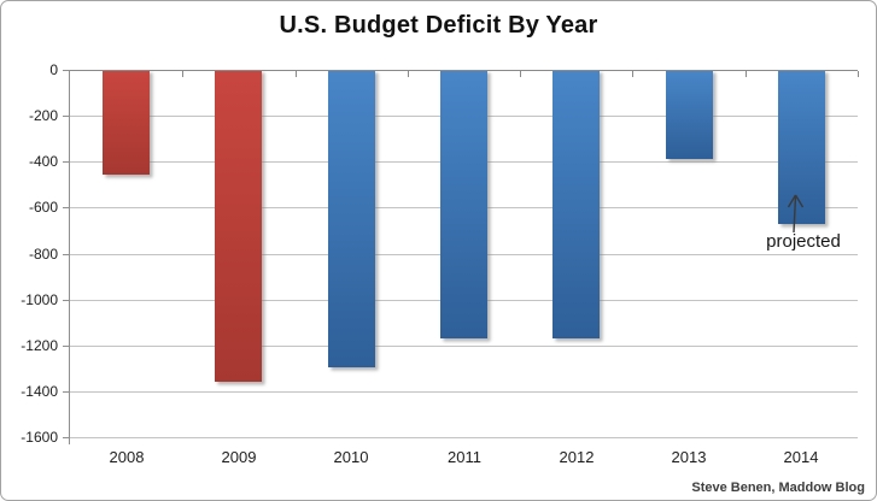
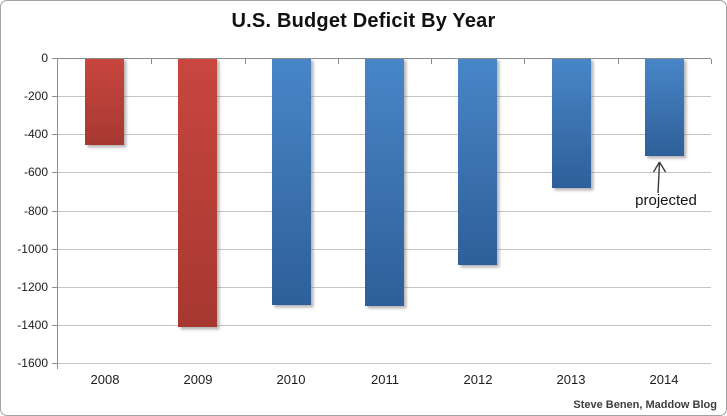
2009: -1360 -> -1410
2011: -1170 -> -1300
2012: -1170 -> -1090
2013: -390 -> -680
2014: -670 -> -510
